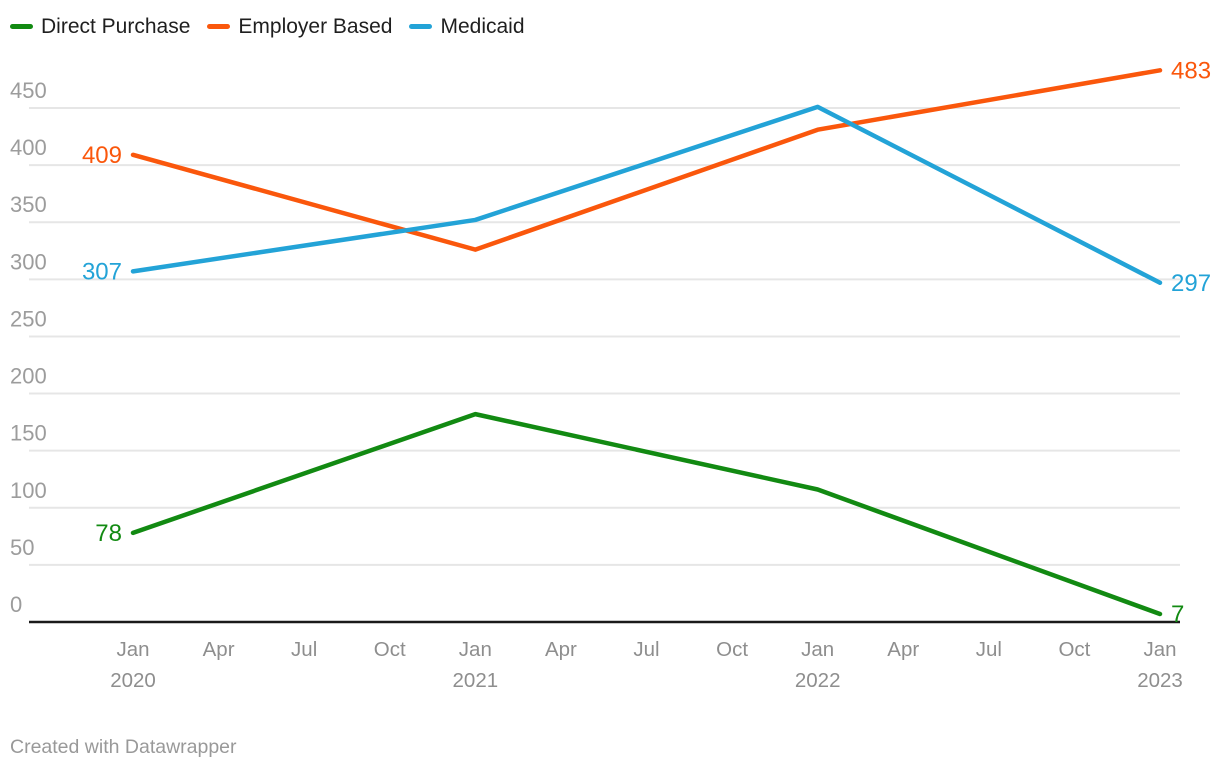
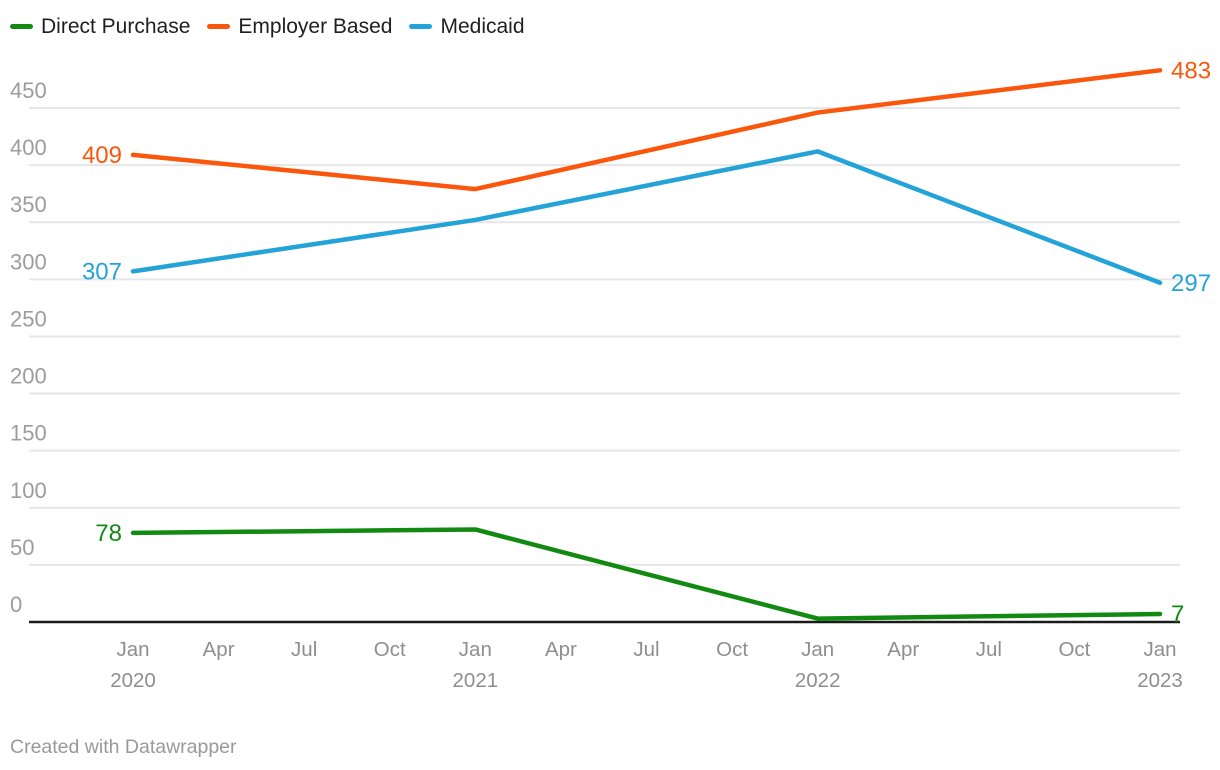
Direct Purchase/Jan 2021: 182 -> 81
Employer Based/Jan 2021: 326 -> 379
Direct Purchase/Jan 2022: 116 -> 3
Employer Based/Jan 2022: 431 -> 446
Medicaid/Jan 2022: 451 -> 412
